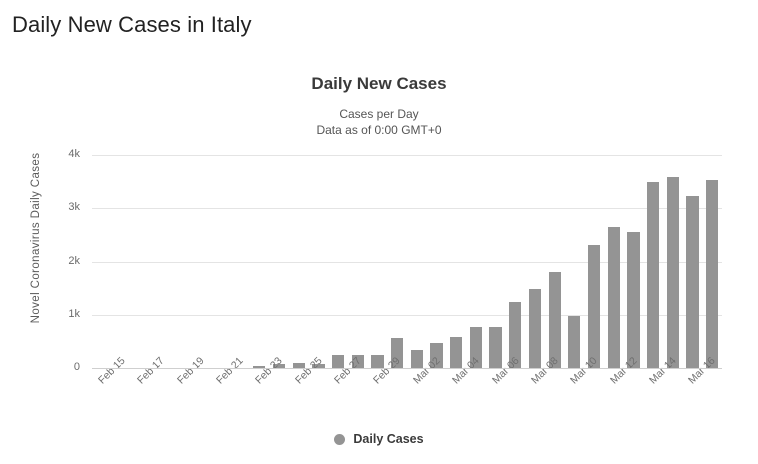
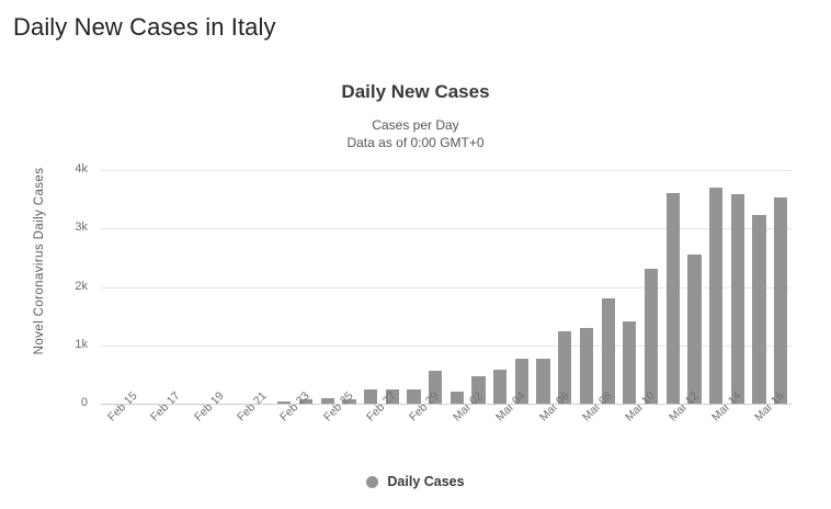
Mar 02: 0.3k -> 0.2k
Mar 08: 1.5k -> 1.3k
Mar 10: 1.0k -> 1.4k
Mar 12: 2.7k -> 3.6k
Mar 14: 3.5k -> 3.7k
